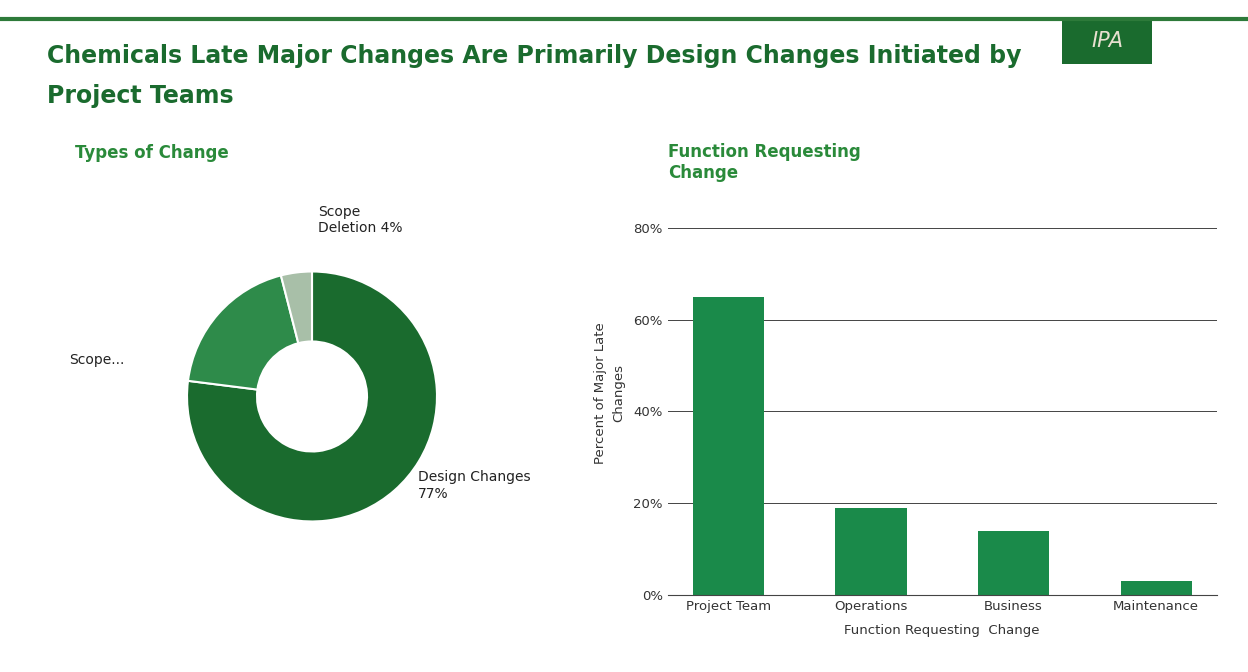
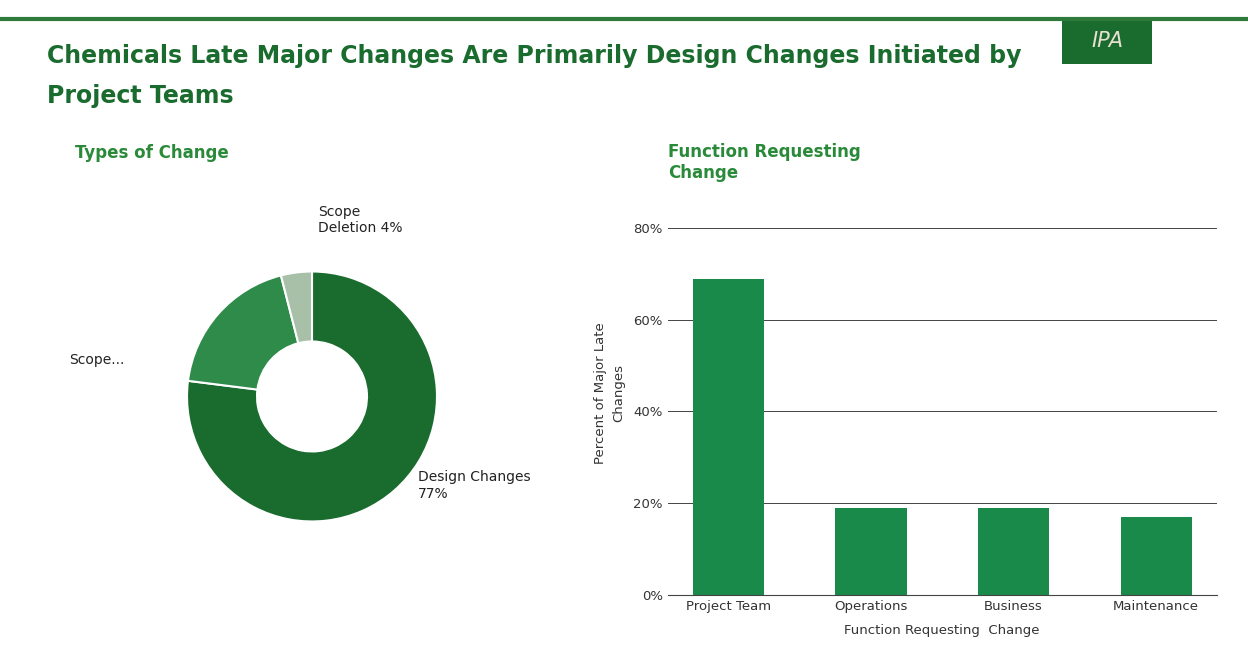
Project Team: 65% -> 69%
Business: 14% -> 19%
Maintenance: 3% -> 17%
